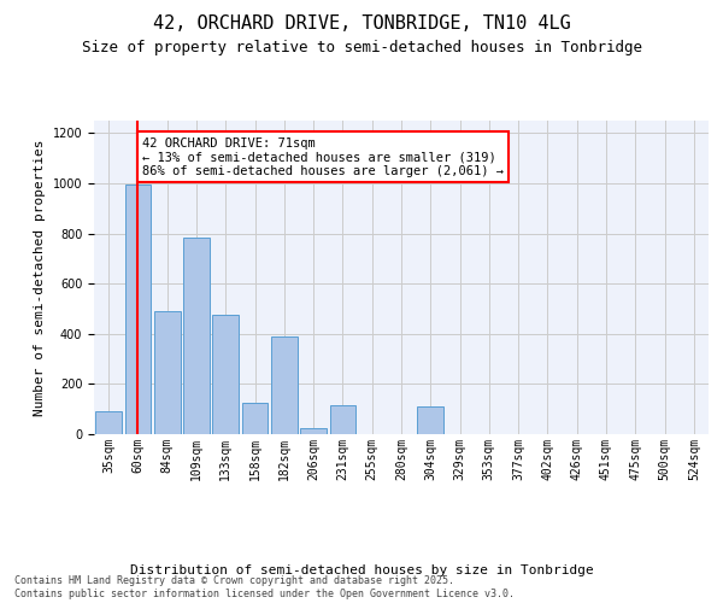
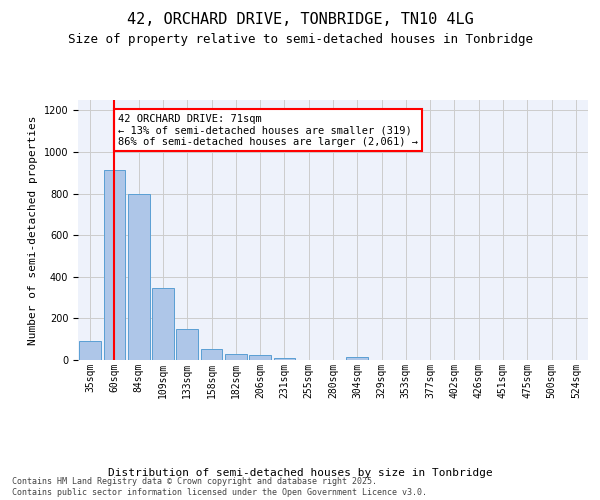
60sqm: 995 -> 915
84sqm: 490 -> 800
109sqm: 785 -> 345
133sqm: 475 -> 150
158sqm: 125 -> 52
182sqm: 390 -> 28
231sqm: 115 -> 12
304sqm: 110 -> 15
